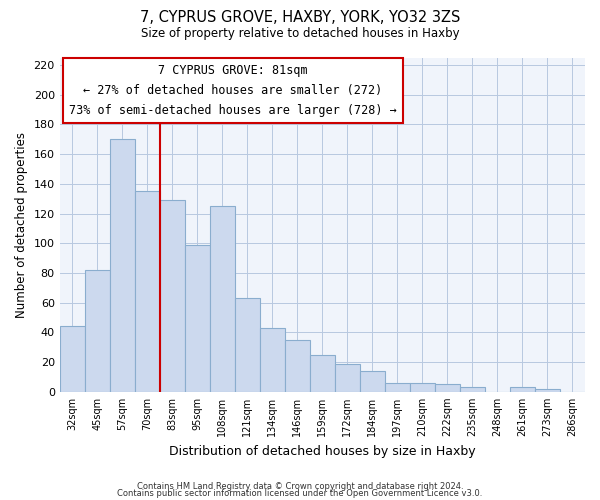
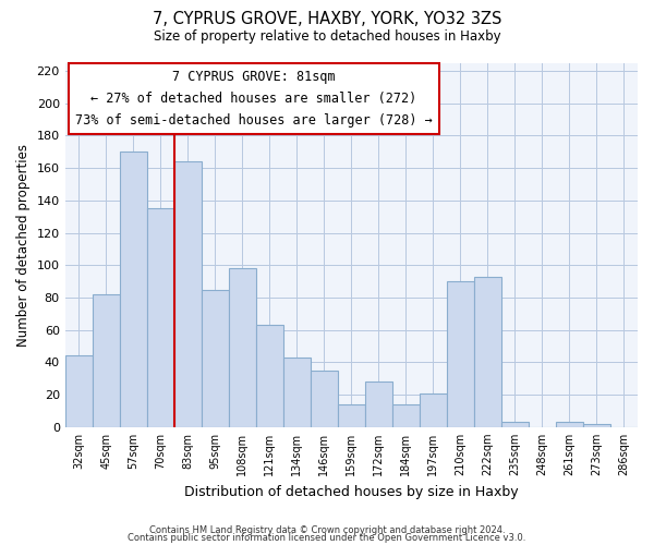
83sqm: 129 -> 164
95sqm: 99 -> 85
108sqm: 125 -> 98
159sqm: 25 -> 14
172sqm: 19 -> 28
197sqm: 6 -> 21
210sqm: 6 -> 90
222sqm: 5 -> 93
